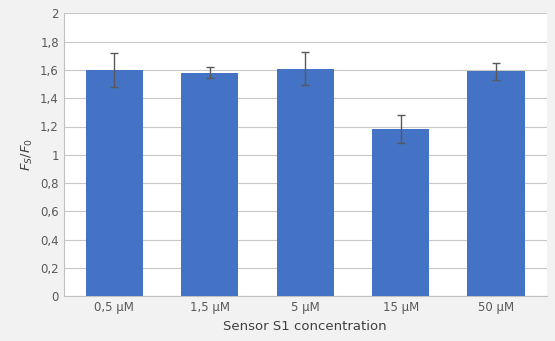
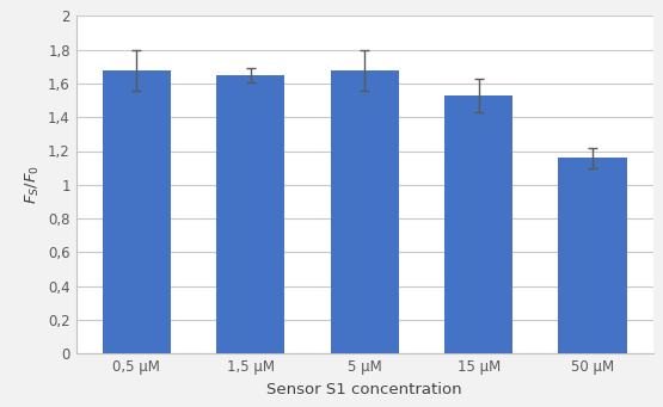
0,5 μM: 1,60 -> 1,68
1,5 μM: 1,58 -> 1,65
5 μM: 1,61 -> 1,68
15 μM: 1,18 -> 1,53
50 μM: 1,59 -> 1,16
